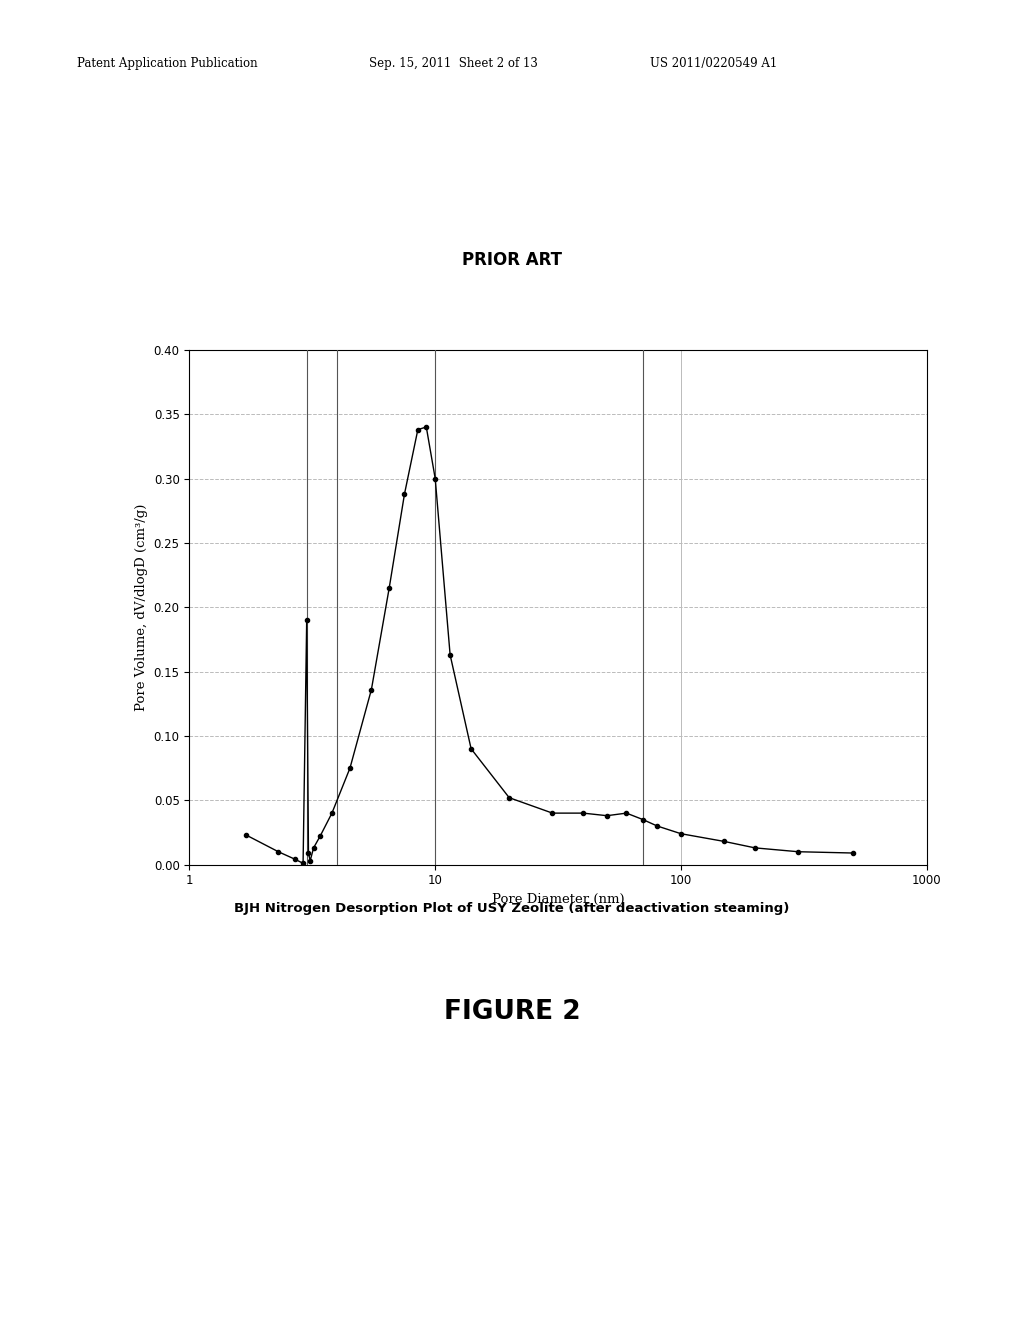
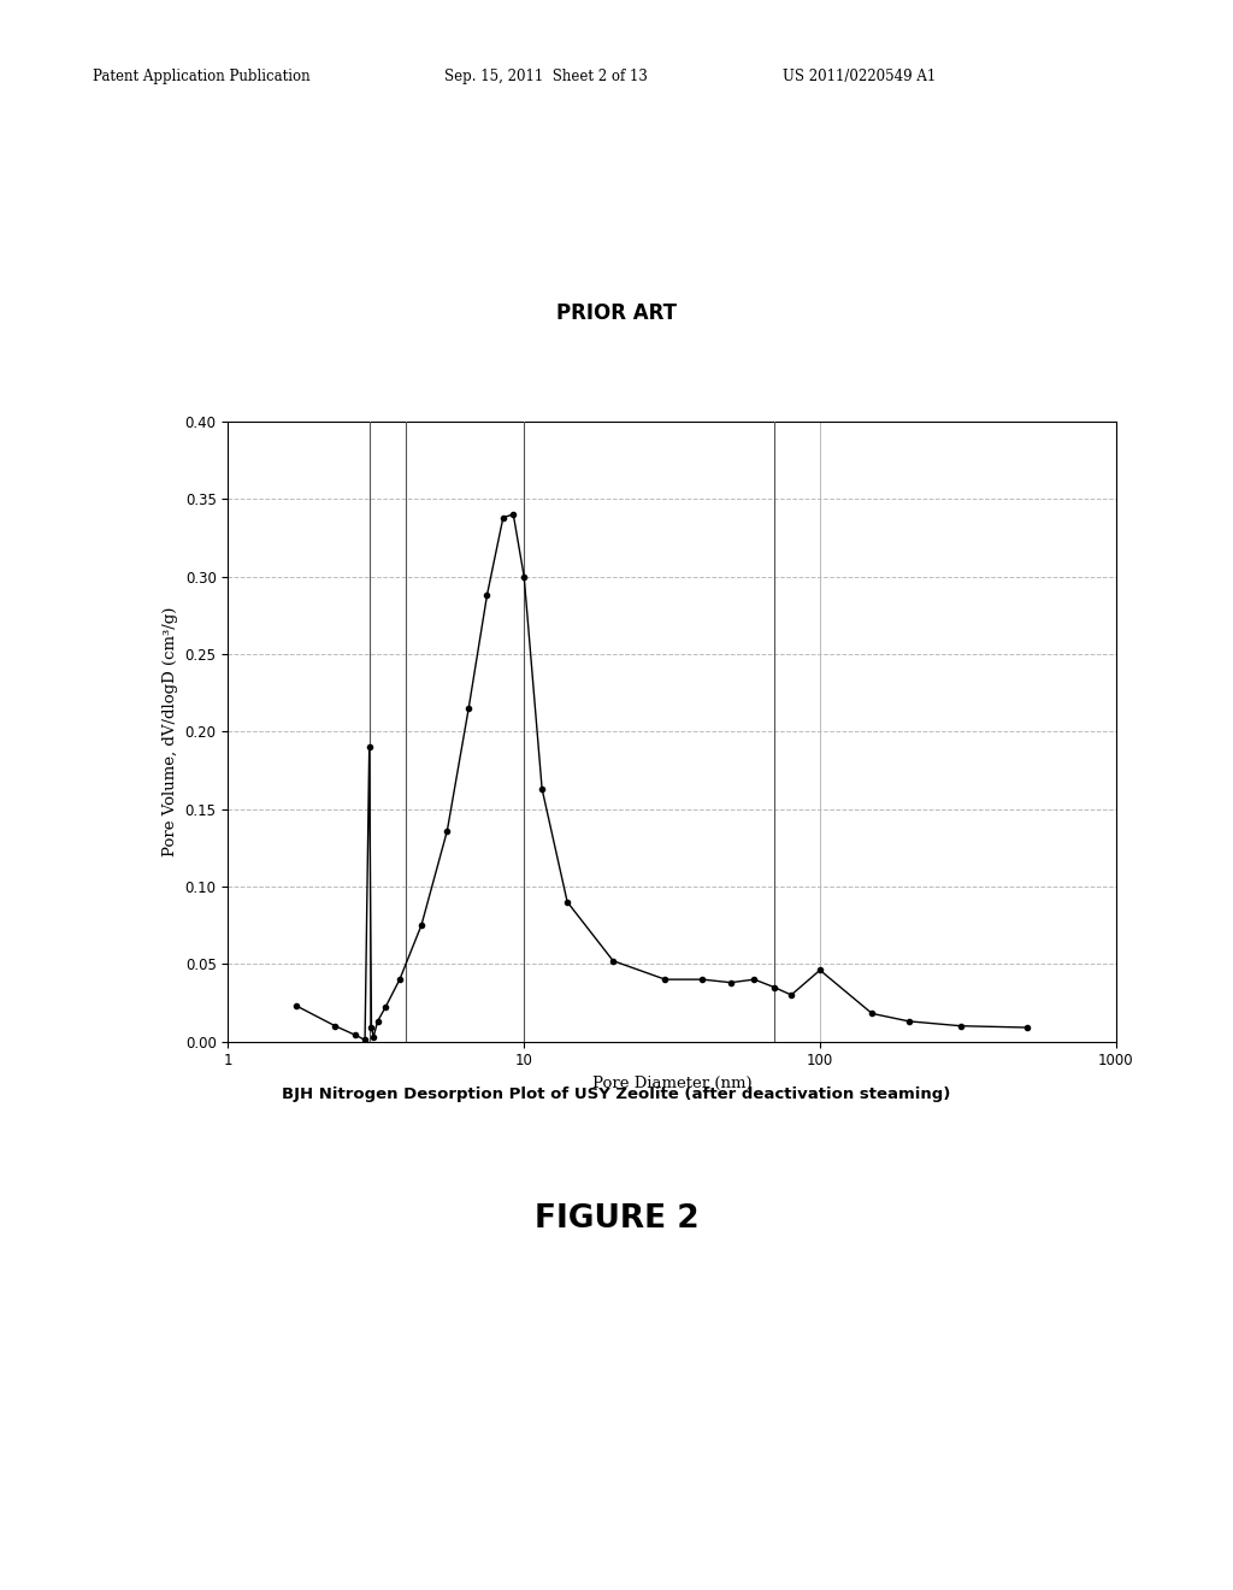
100: 0.024 -> 0.046
